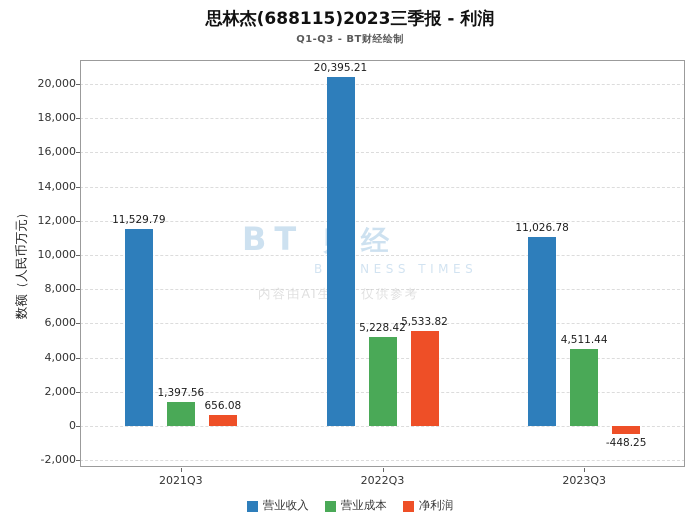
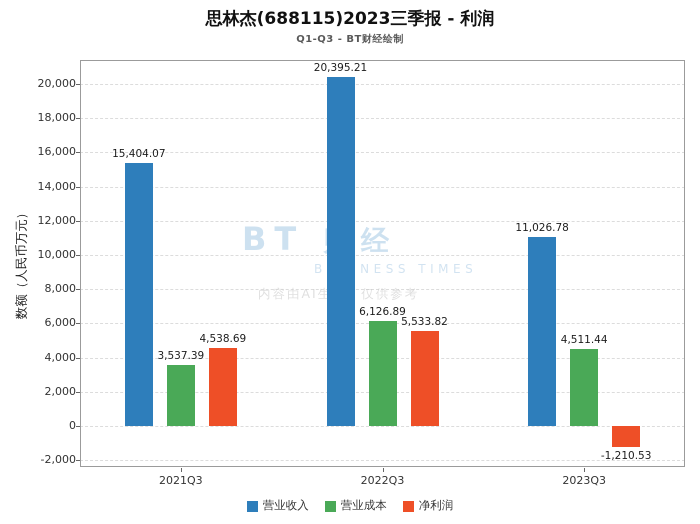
营业收入/2021Q3: 11,529.79 -> 15,404.07
营业成本/2021Q3: 1,397.56 -> 3,537.39
净利润/2021Q3: 656.08 -> 4,538.69
营业成本/2022Q3: 5,228.42 -> 6,126.89
净利润/2023Q3: -448.25 -> -1,210.53
